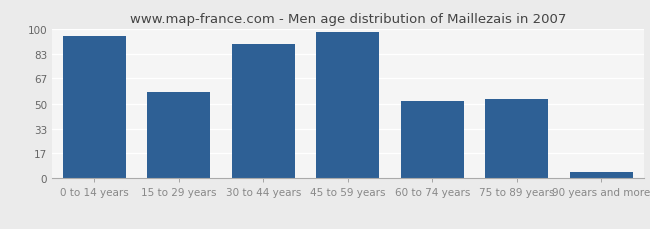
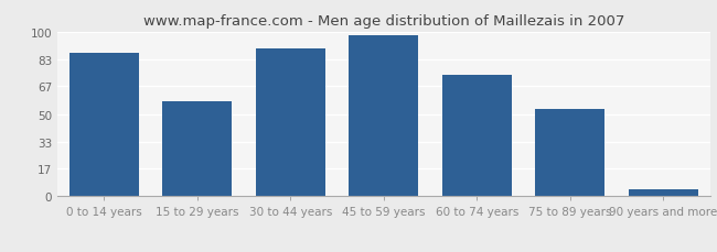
0 to 14 years: 95 -> 87
60 to 74 years: 52 -> 74
